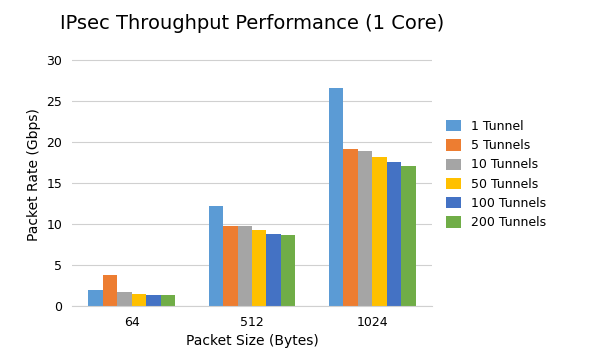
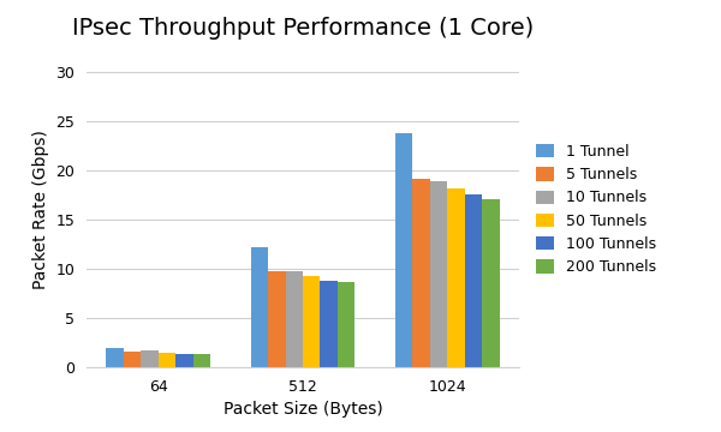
5 Tunnels/64: 3.8 -> 1.6
1 Tunnel/1024: 26.6 -> 23.8
